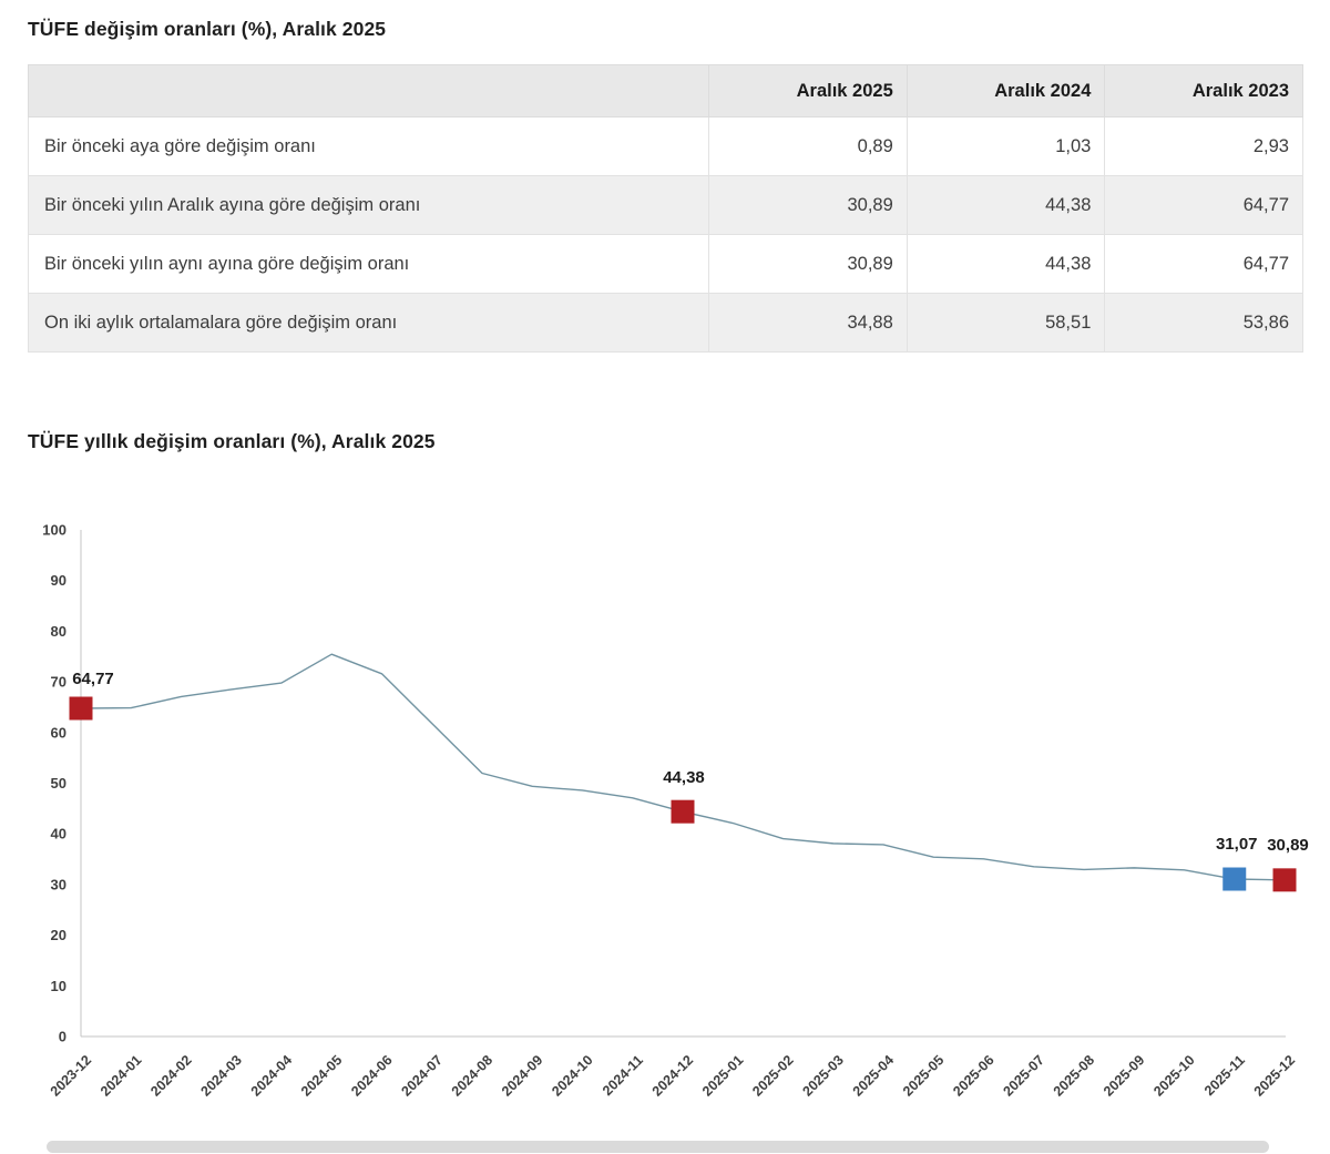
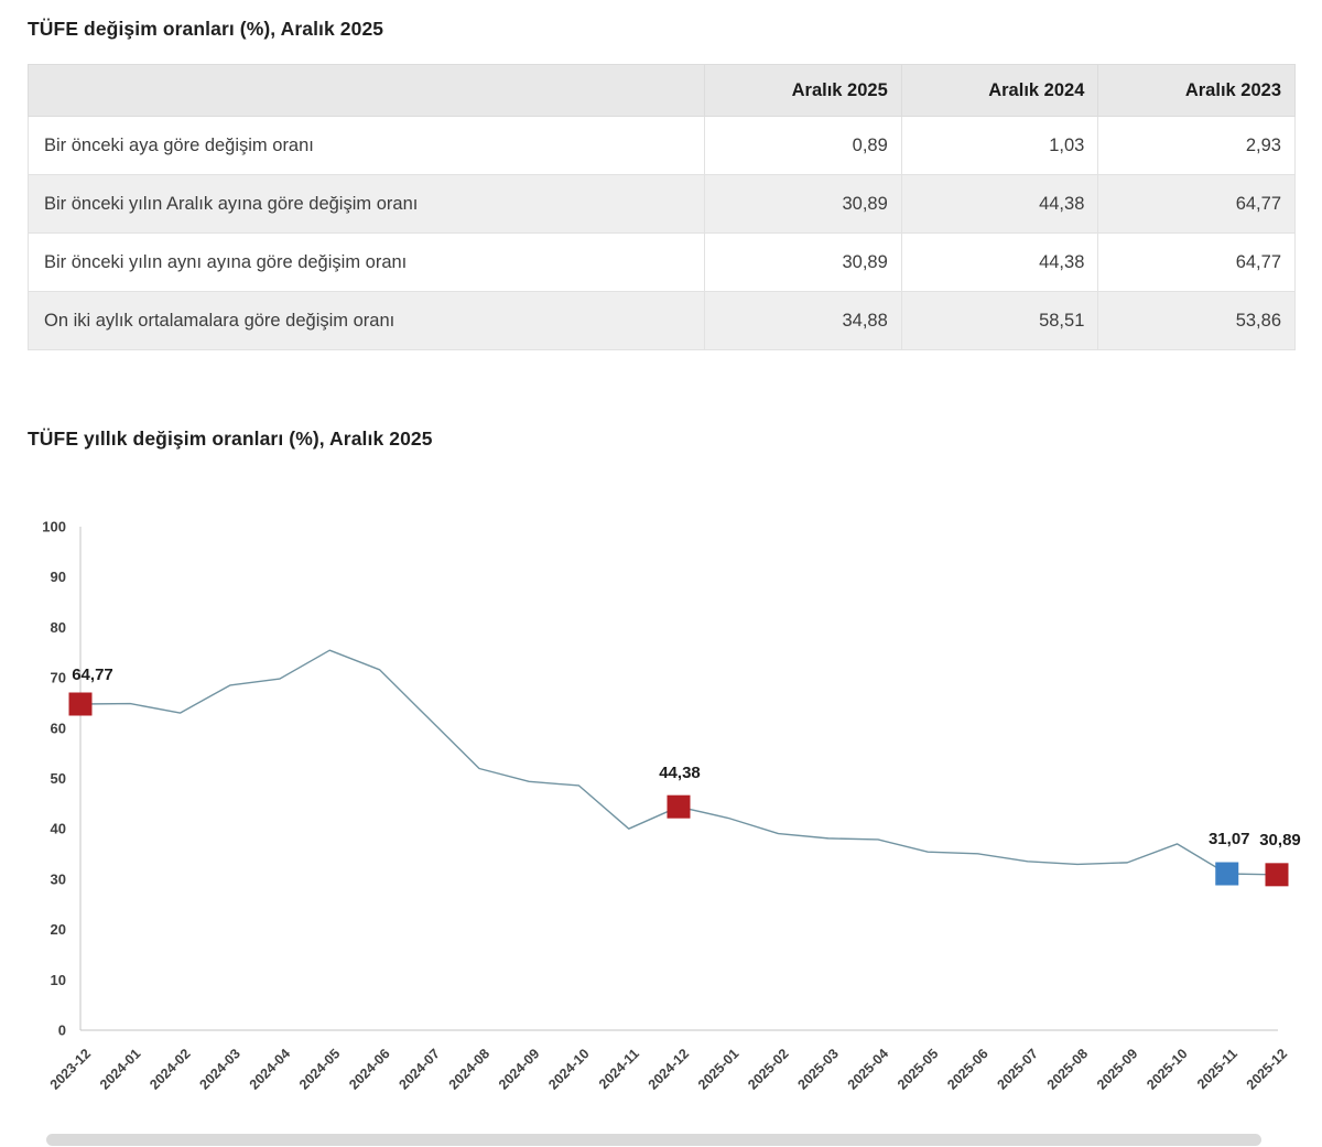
2024-02: 67 -> 63
2024-11: 47 -> 40
2025-10: 33 -> 37
